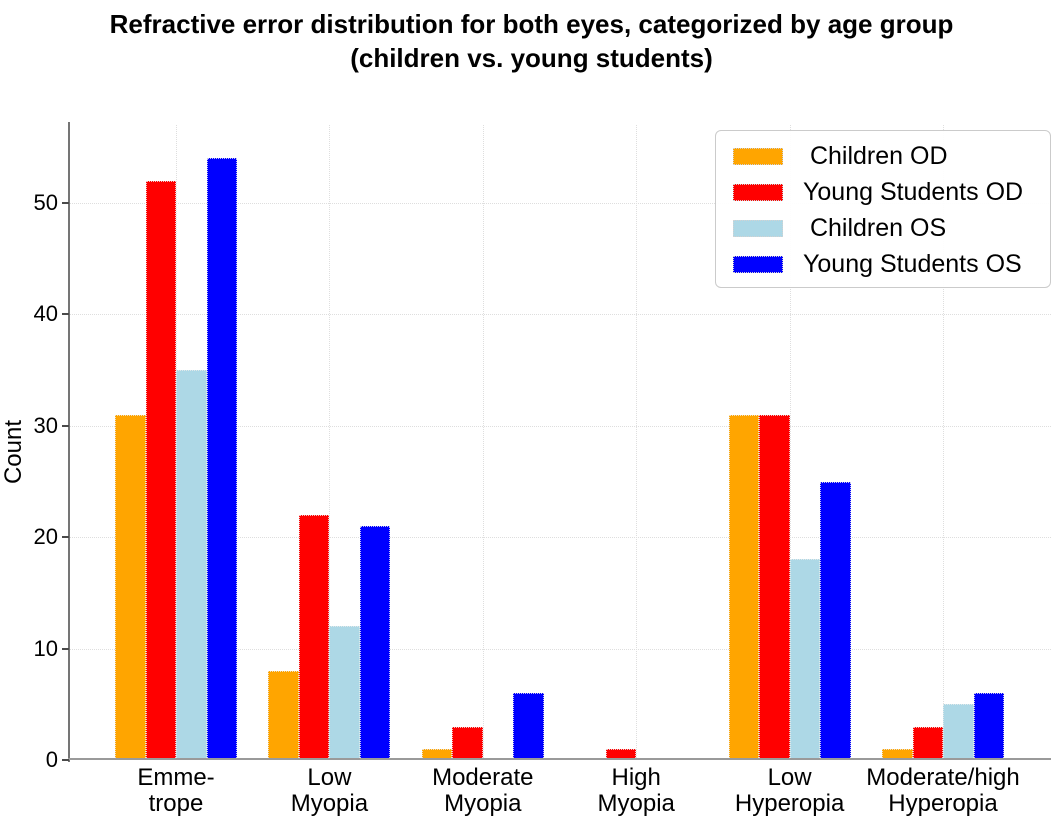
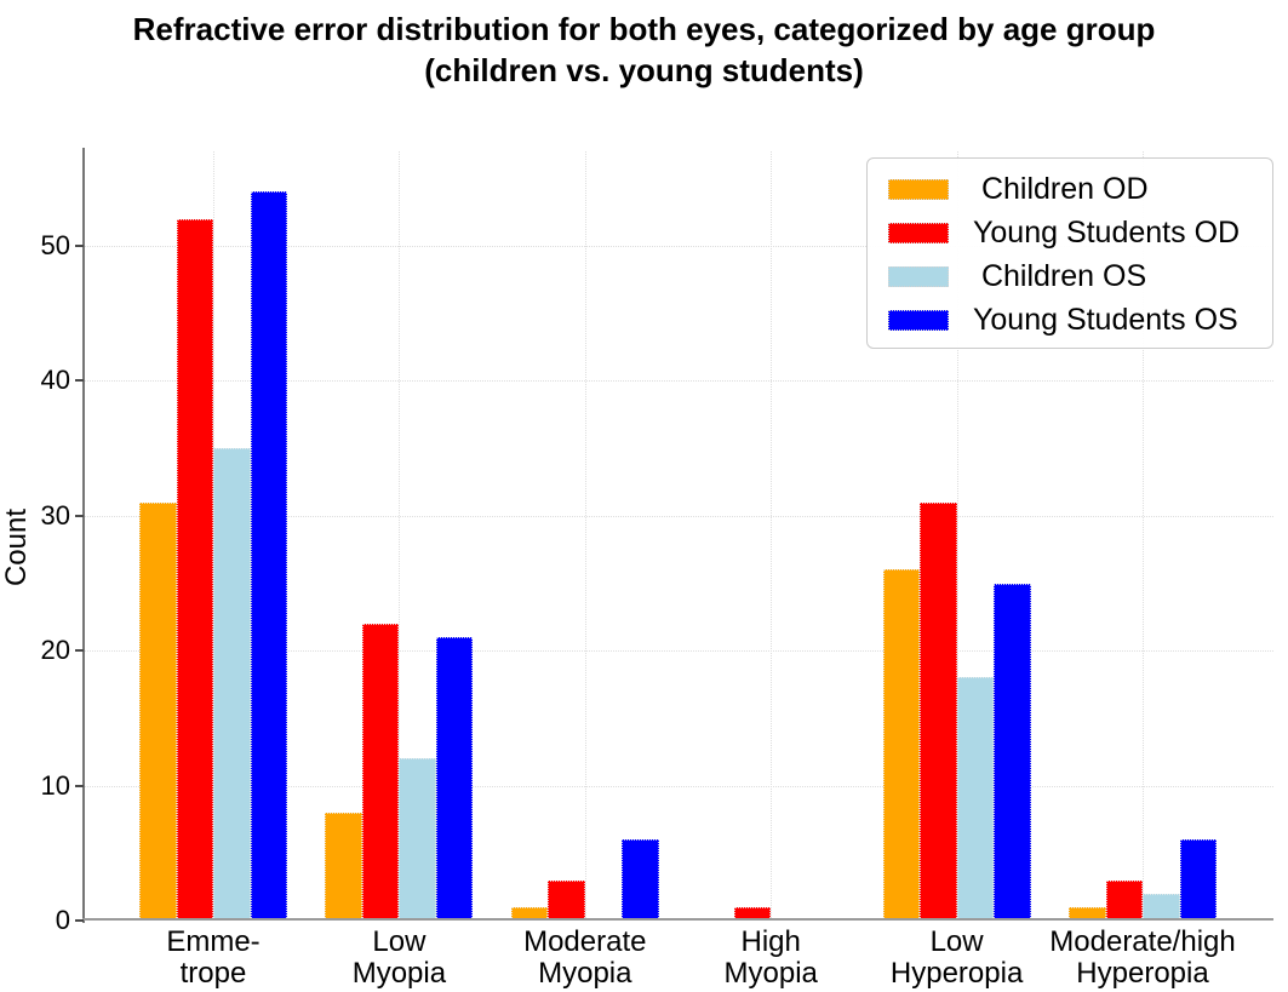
Children OD/Low Hyperopia: 31 -> 26
Children OS/Moderate/high Hyperopia: 5 -> 2
